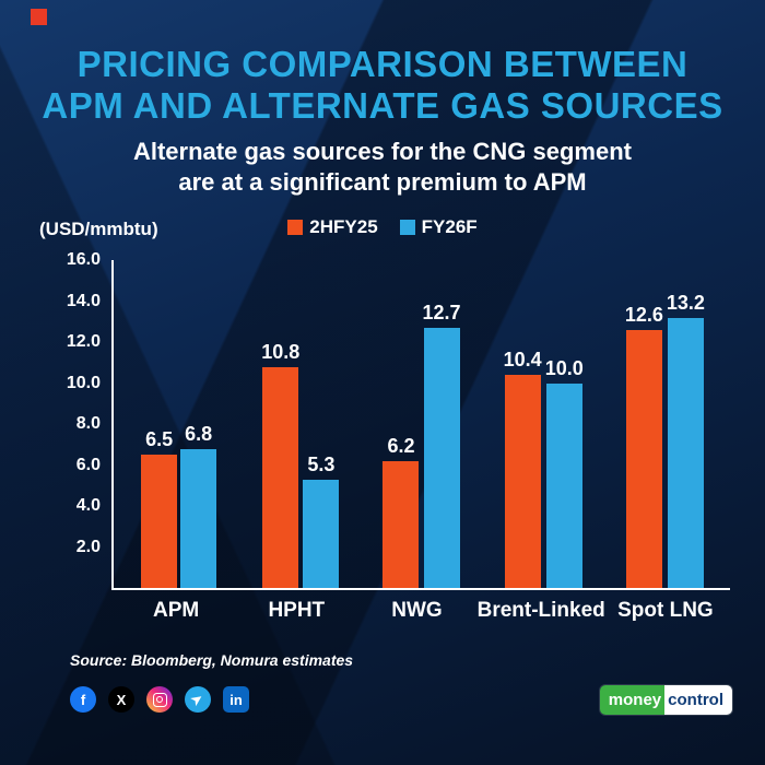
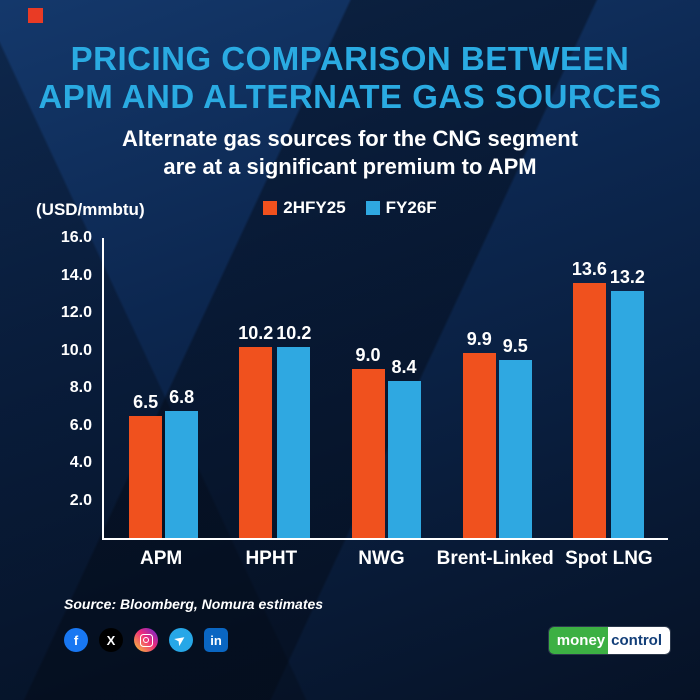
2HFY25/HPHT: 10.8 -> 10.2
FY26F/HPHT: 5.3 -> 10.2
2HFY25/NWG: 6.2 -> 9.0
FY26F/NWG: 12.7 -> 8.4
2HFY25/Brent-Linked: 10.4 -> 9.9
FY26F/Brent-Linked: 10.0 -> 9.5
2HFY25/Spot LNG: 12.6 -> 13.6
